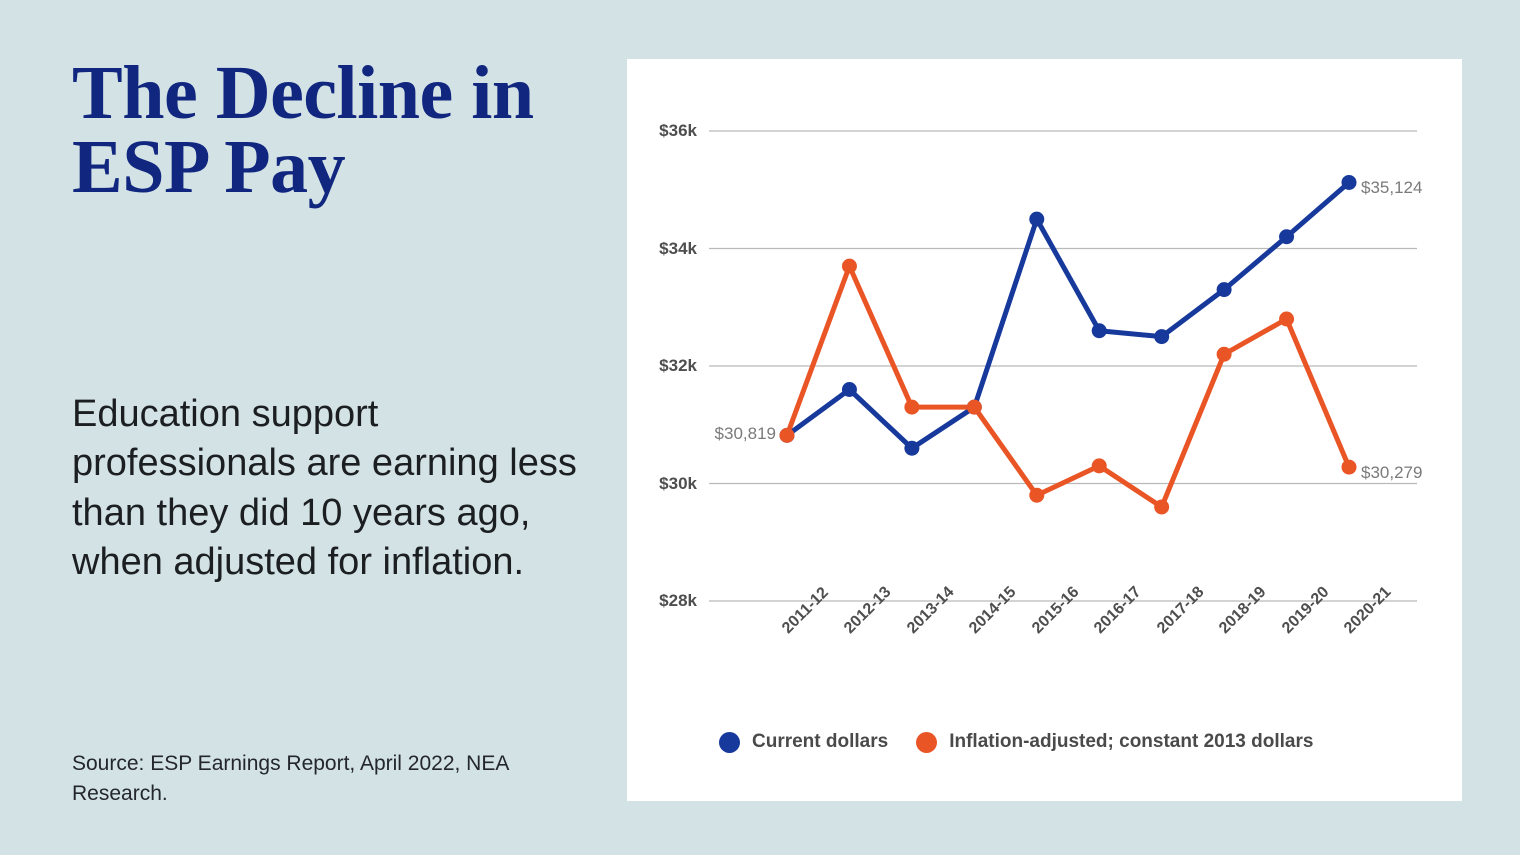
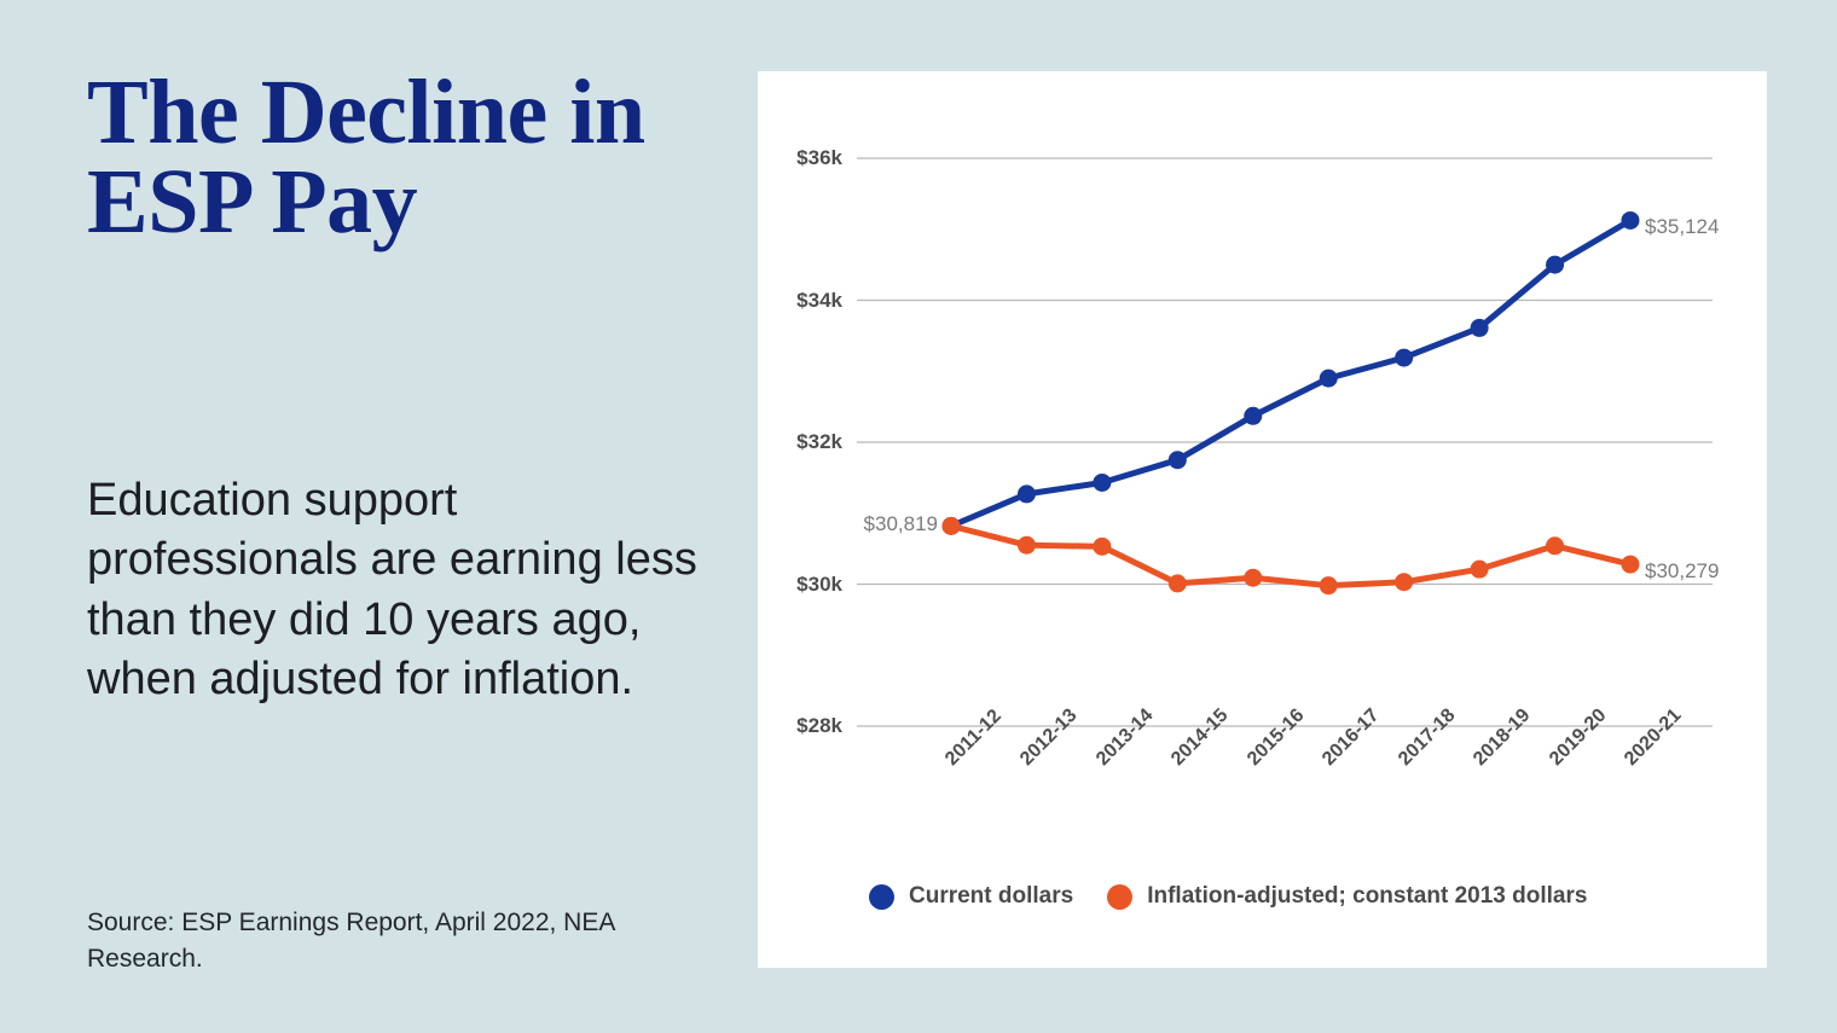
Current dollars/2012-13: $31.6k -> $31.3k
Inflation-adjusted; constant 2013 dollars/2012-13: $33.7k -> $30.6k
Current dollars/2013-14: $30.6k -> $31.4k
Inflation-adjusted; constant 2013 dollars/2013-14: $31.3k -> $30.5k
Current dollars/2014-15: $31.3k -> $31.8k
Inflation-adjusted; constant 2013 dollars/2014-15: $31.3k -> $30.0k
Current dollars/2015-16: $34.5k -> $32.4k
Inflation-adjusted; constant 2013 dollars/2015-16: $29.8k -> $30.1k
Current dollars/2016-17: $32.6k -> $32.9k
Inflation-adjusted; constant 2013 dollars/2016-17: $30.3k -> $30.0k
Current dollars/2017-18: $32.5k -> $33.2k
Inflation-adjusted; constant 2013 dollars/2017-18: $29.6k -> $30.0k
Current dollars/2018-19: $33.3k -> $33.6k
Inflation-adjusted; constant 2013 dollars/2018-19: $32.2k -> $30.2k
Current dollars/2019-20: $34.2k -> $34.5k
Inflation-adjusted; constant 2013 dollars/2019-20: $32.8k -> $30.5k
